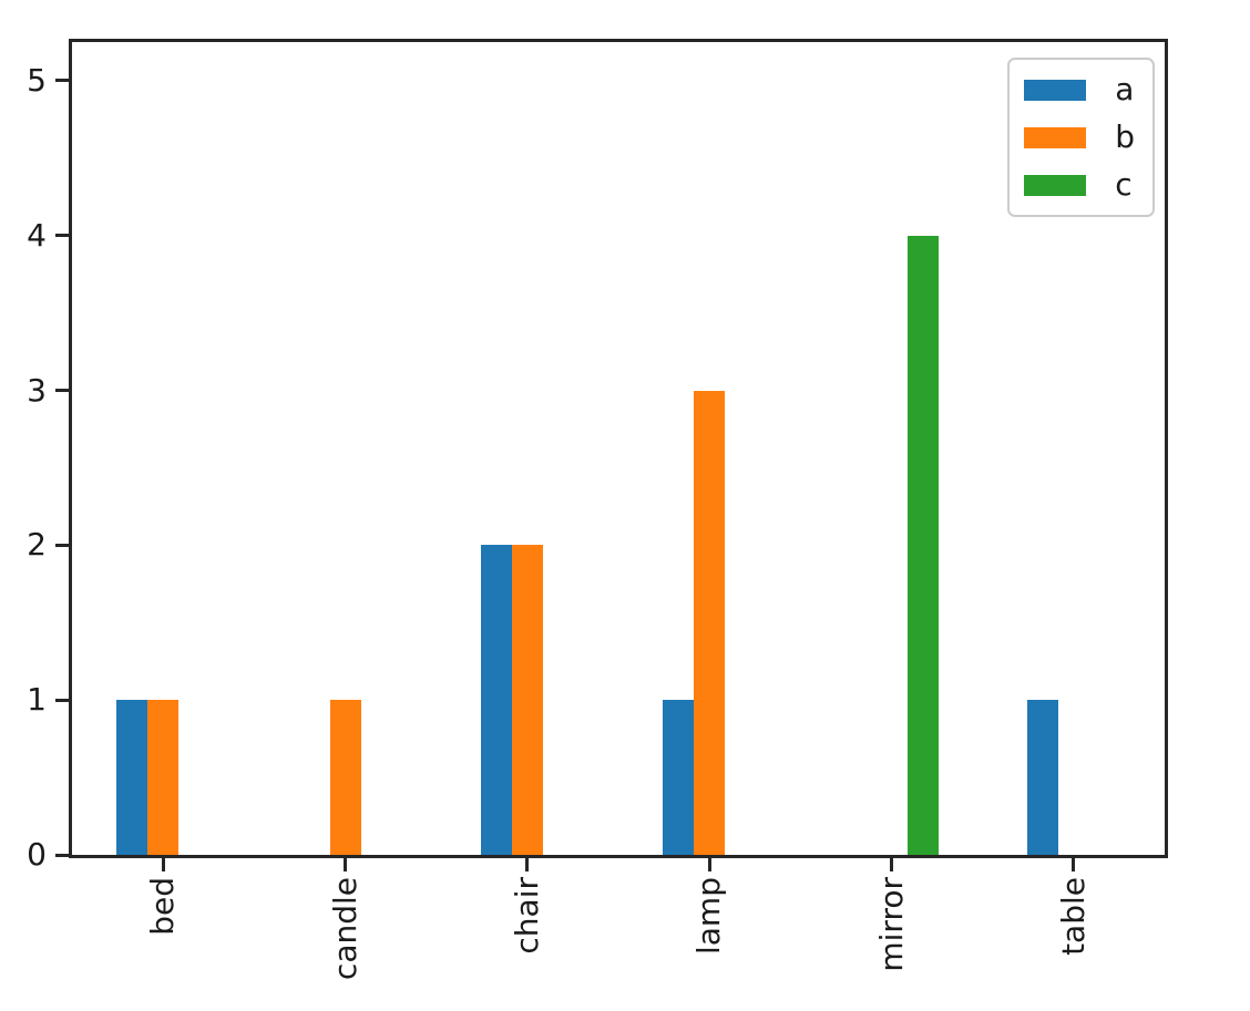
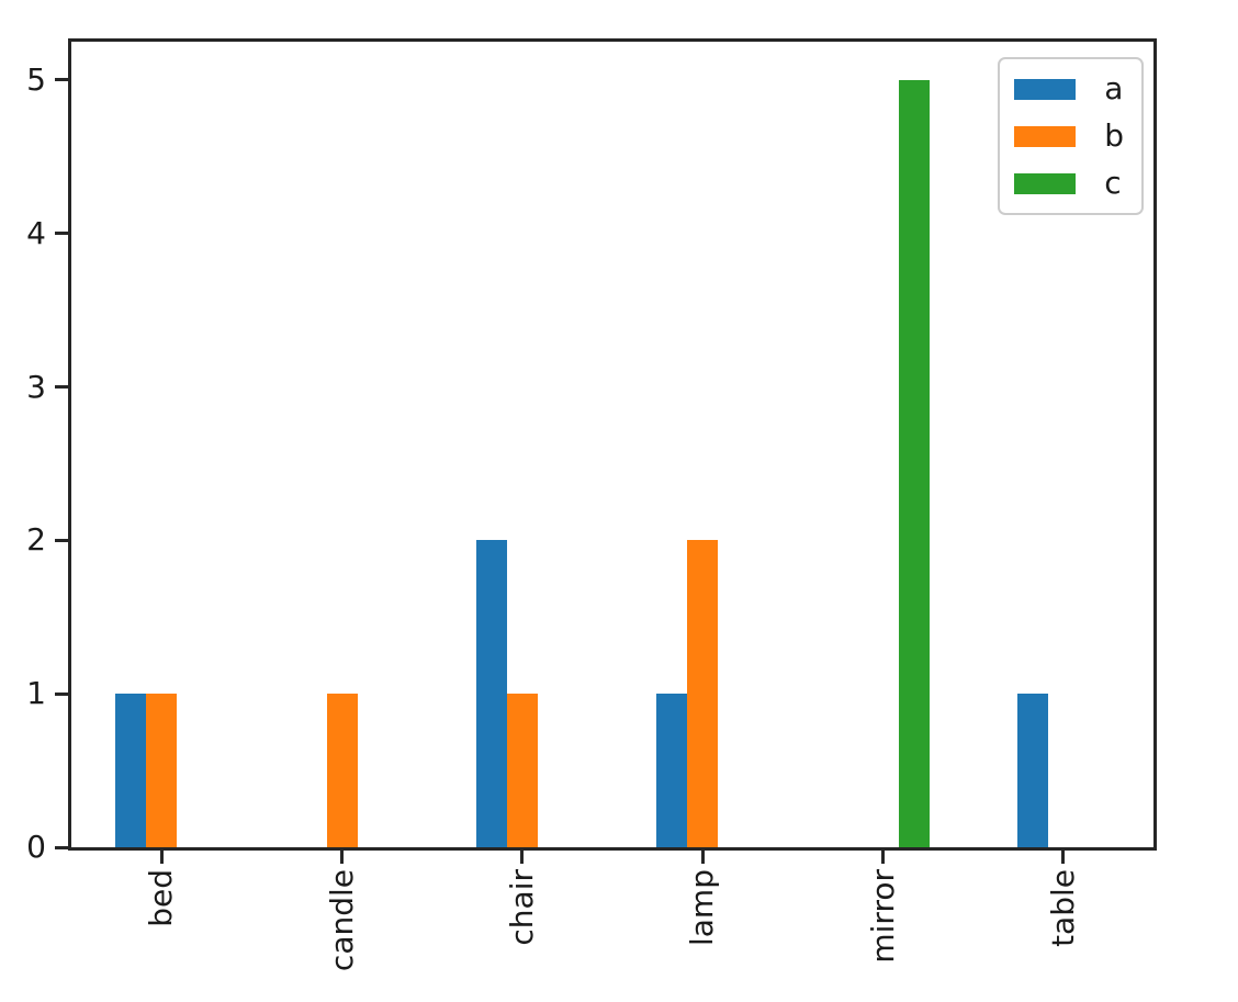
b/chair: 2 -> 1
b/lamp: 3 -> 2
c/mirror: 4 -> 5
